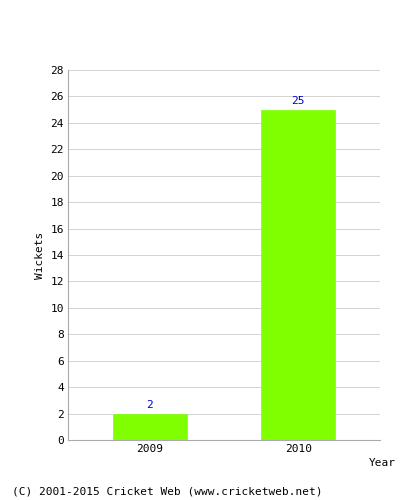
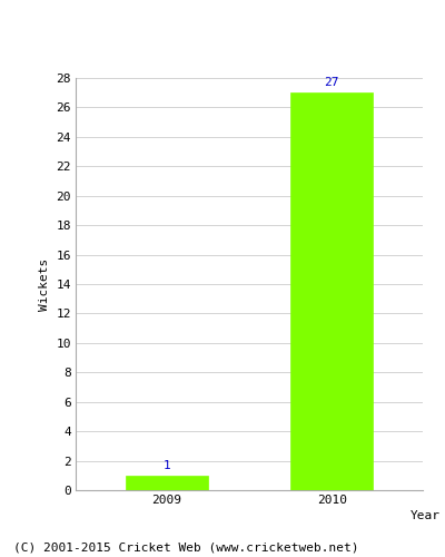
2009: 2 -> 1
2010: 25 -> 27
